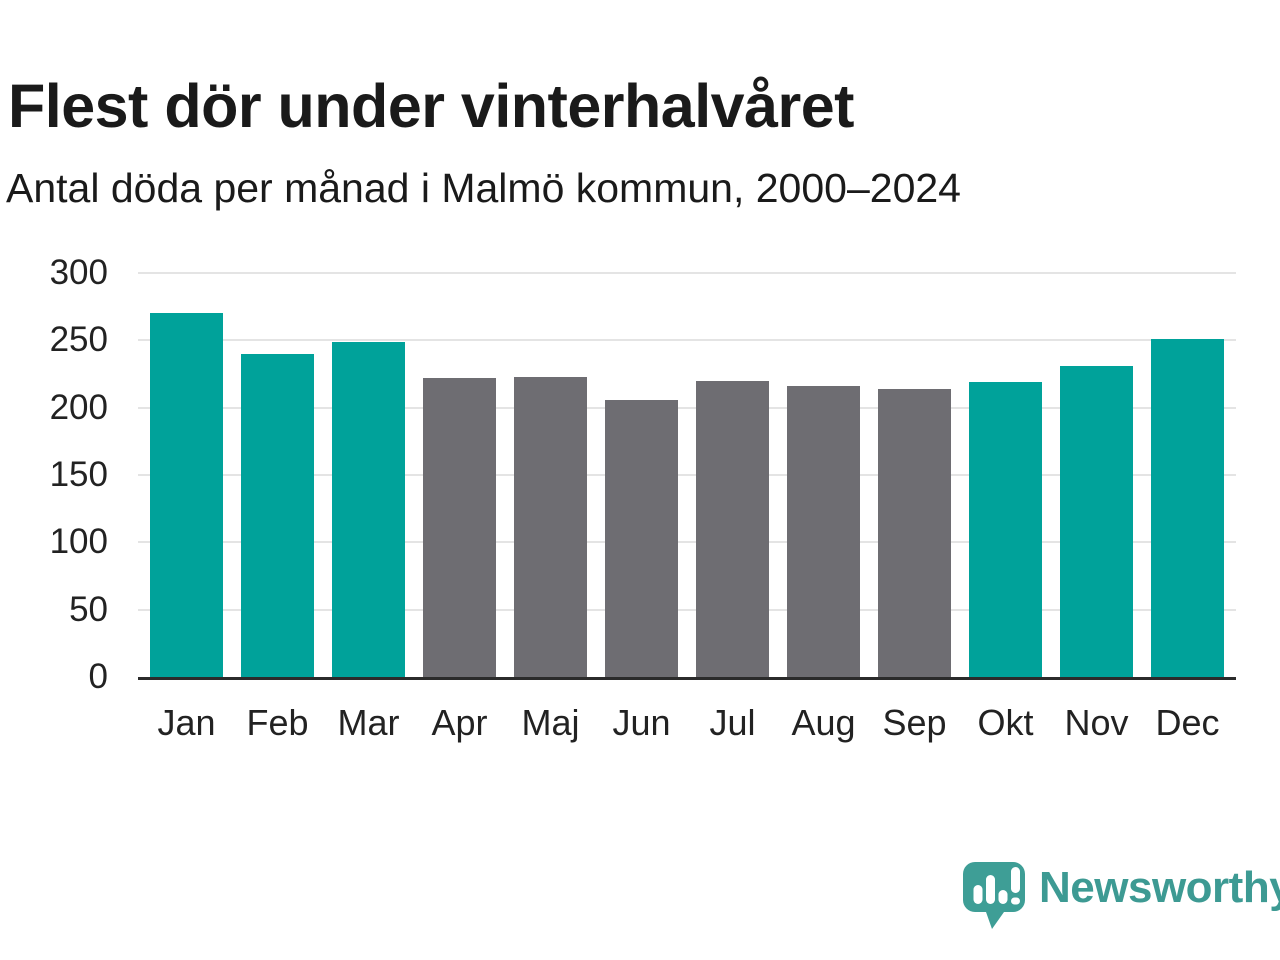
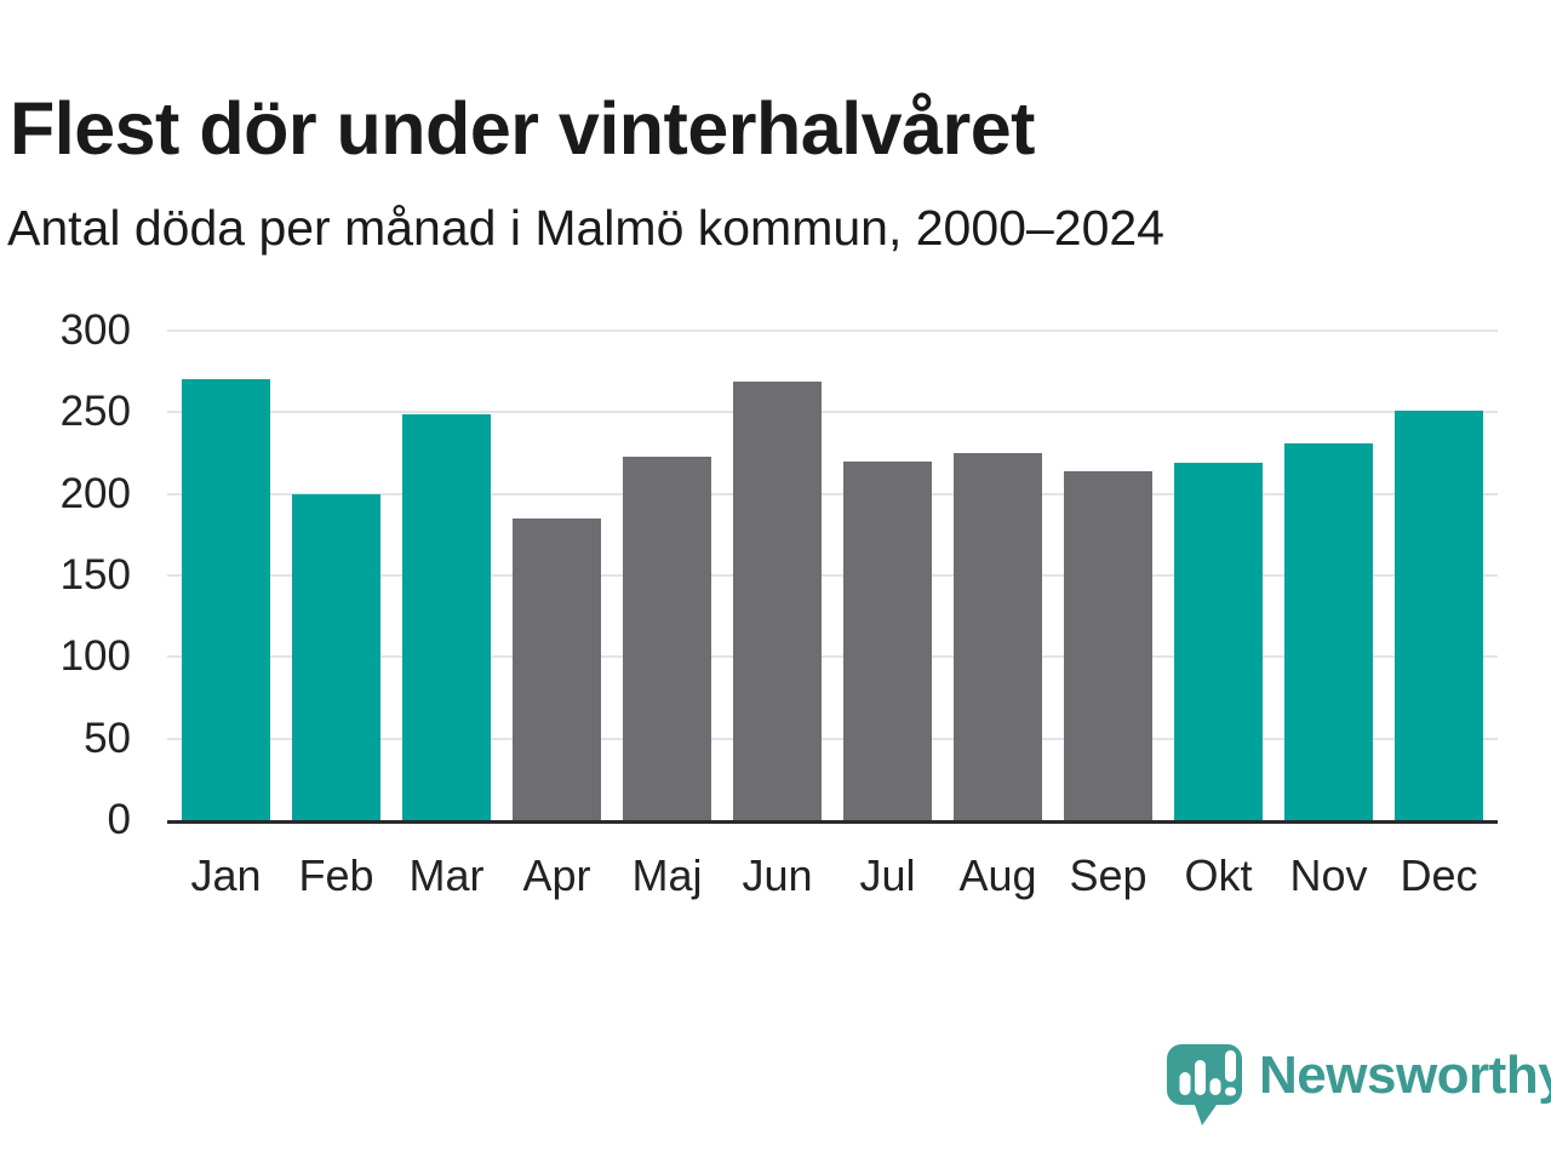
Feb: 240 -> 200
Apr: 222 -> 185
Jun: 206 -> 269
Aug: 216 -> 225
